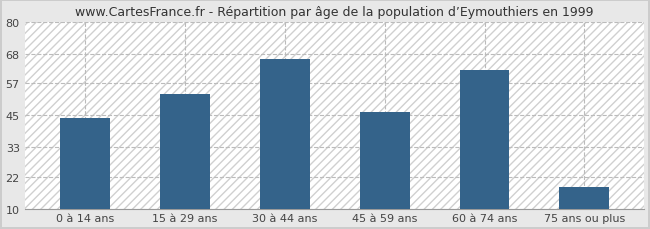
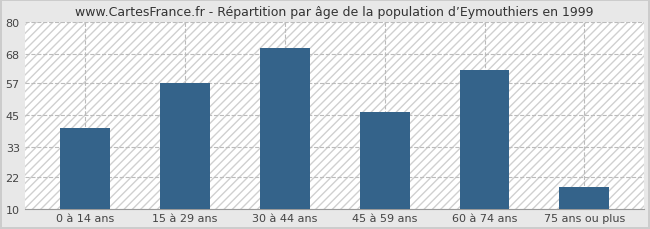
0 à 14 ans: 44 -> 40
15 à 29 ans: 53 -> 57
30 à 44 ans: 66 -> 70
